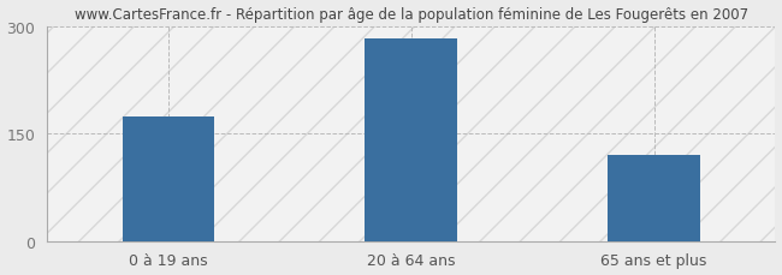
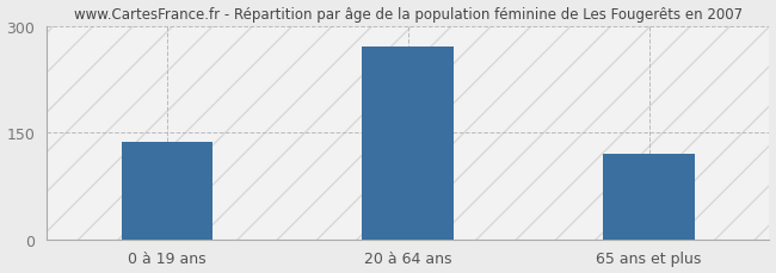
0 à 19 ans: 174 -> 137
20 à 64 ans: 282 -> 270
